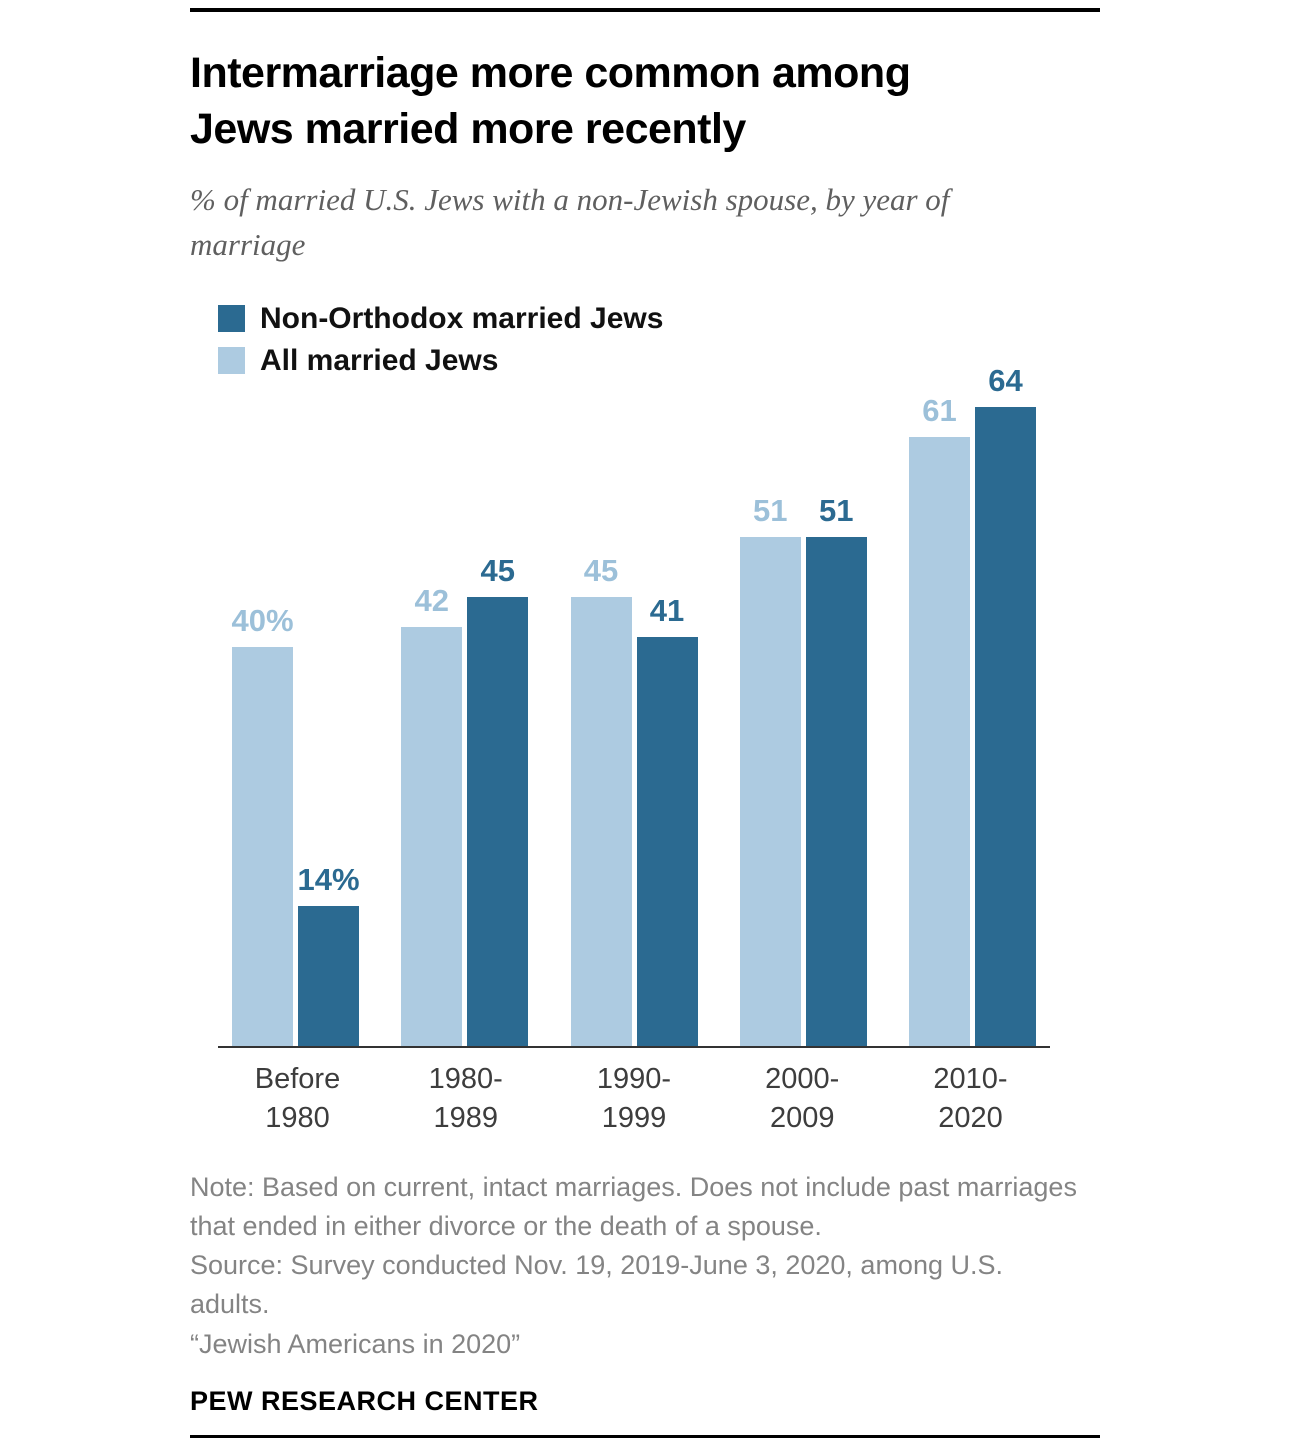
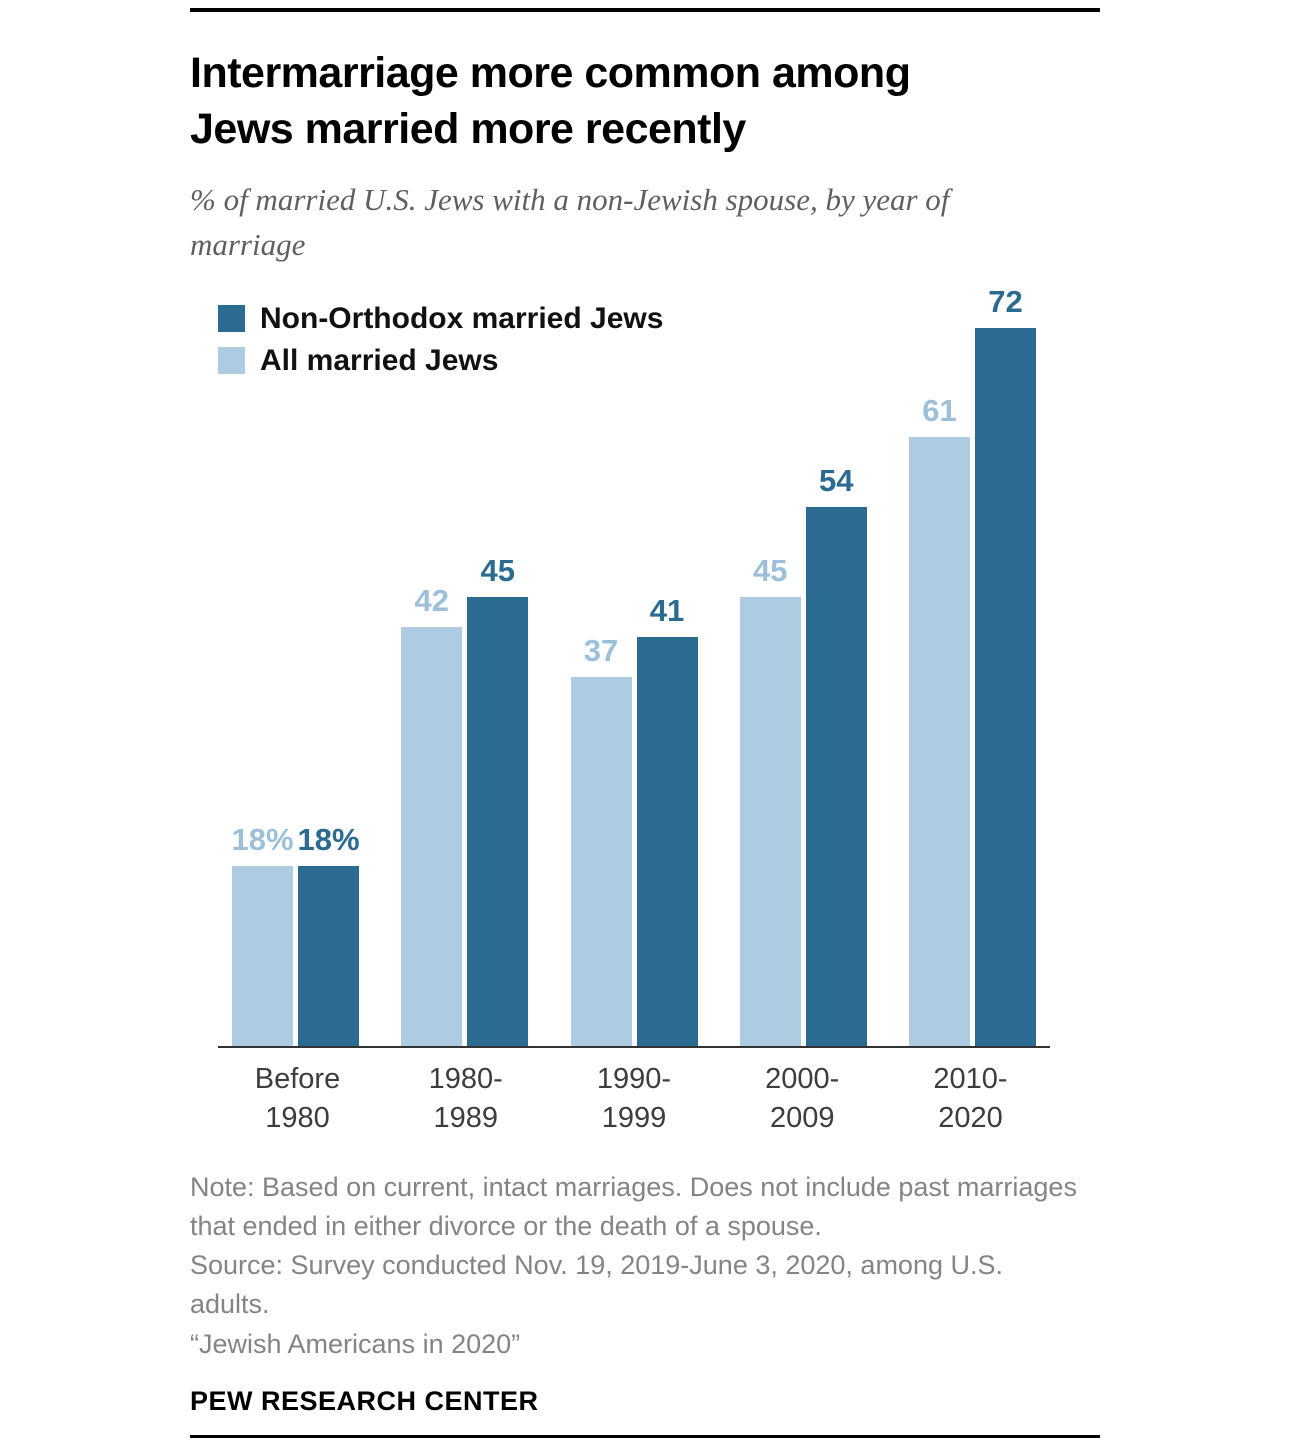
All married Jews/Before 1980: 40% -> 18%
Non-Orthodox married Jews/Before 1980: 14% -> 18%
All married Jews/1990- 1999: 45 -> 37
All married Jews/2000- 2009: 51 -> 45
Non-Orthodox married Jews/2000- 2009: 51 -> 54
Non-Orthodox married Jews/2010- 2020: 64 -> 72
